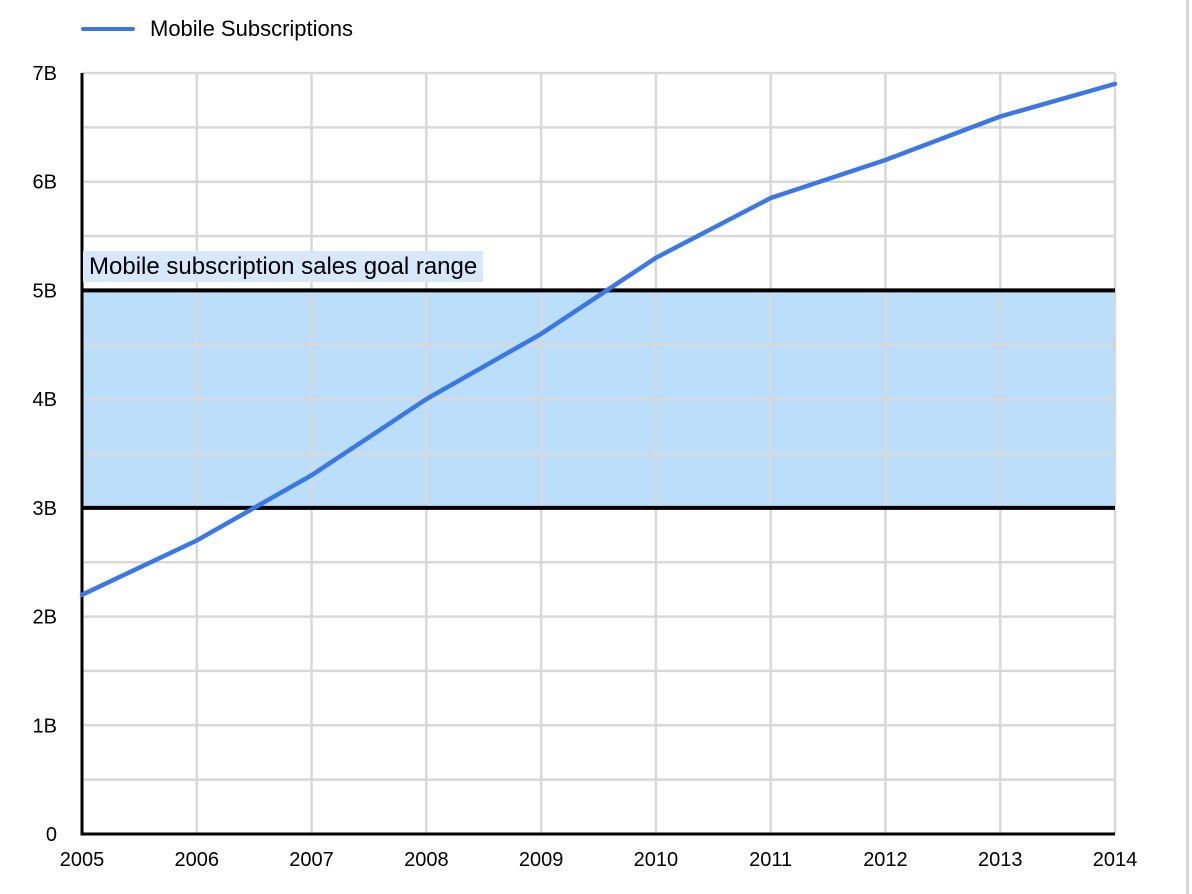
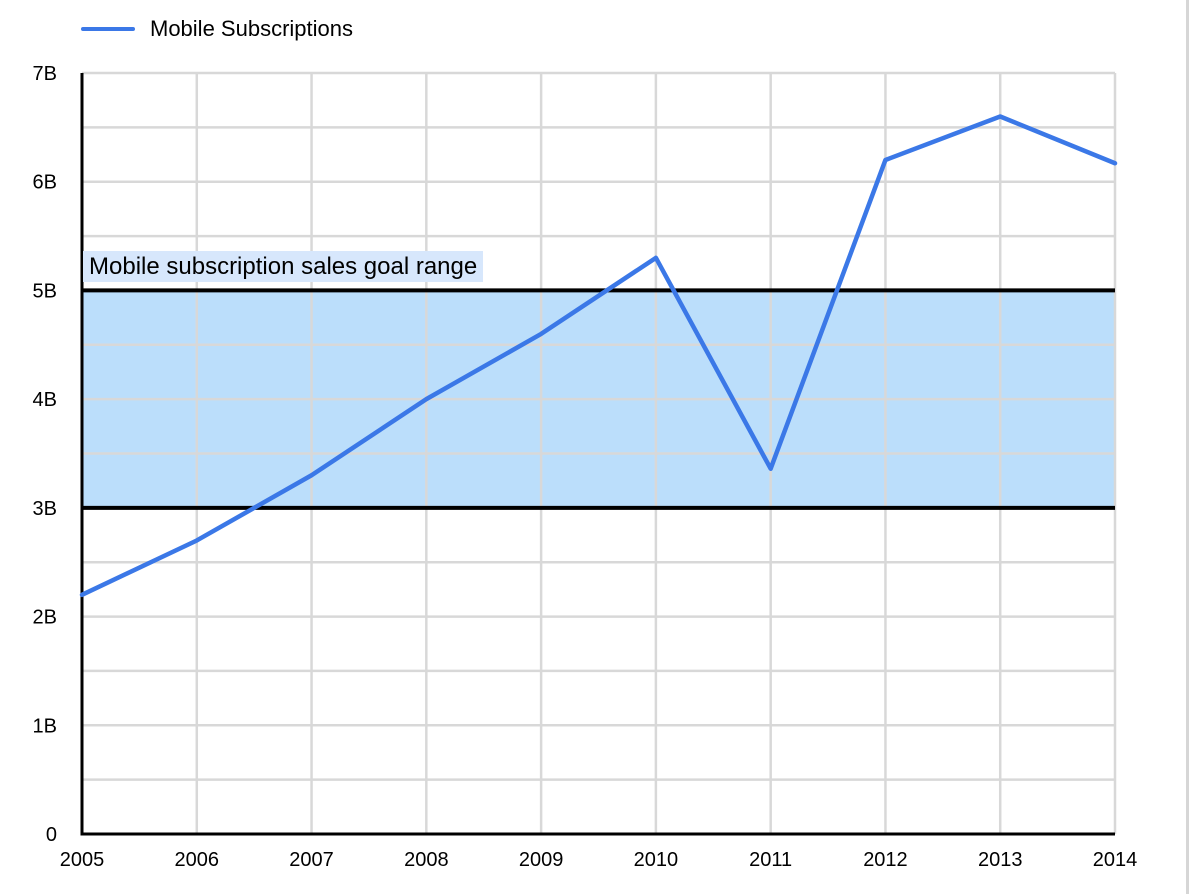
2011: 5.85B -> 3.36B
2014: 6.90B -> 6.17B
